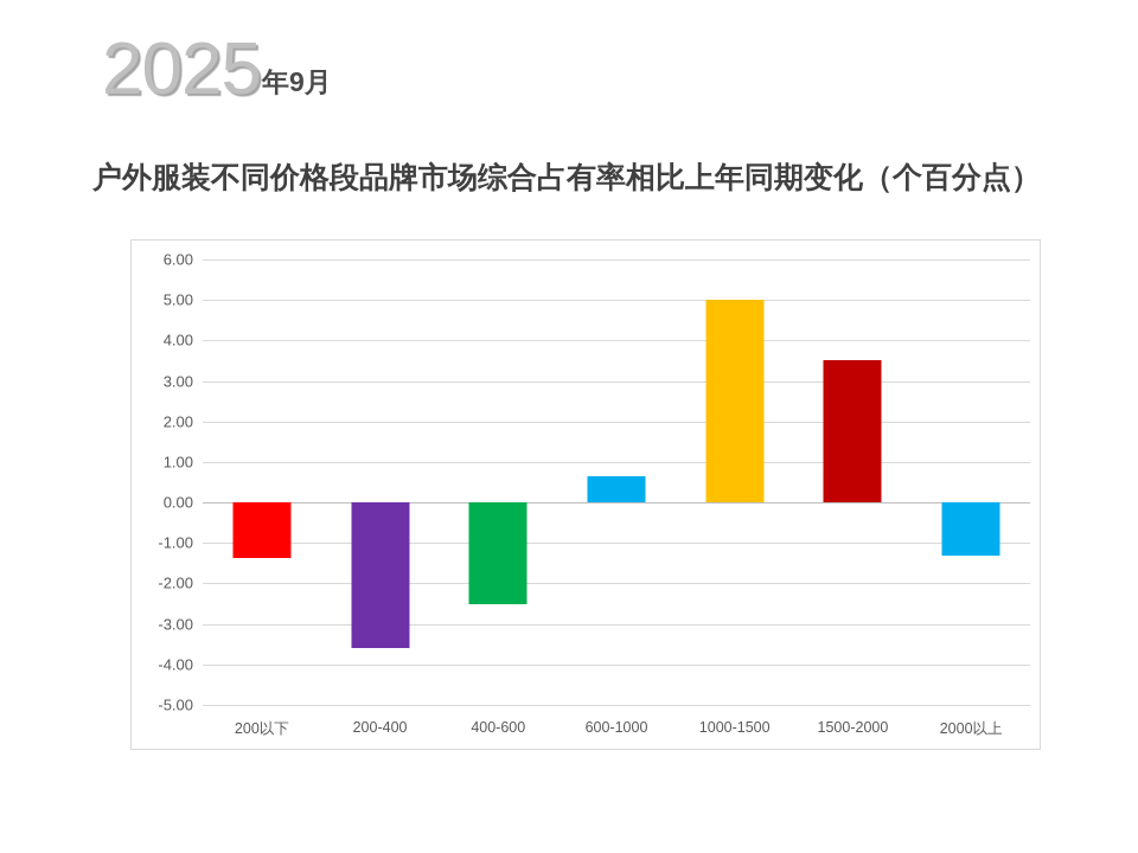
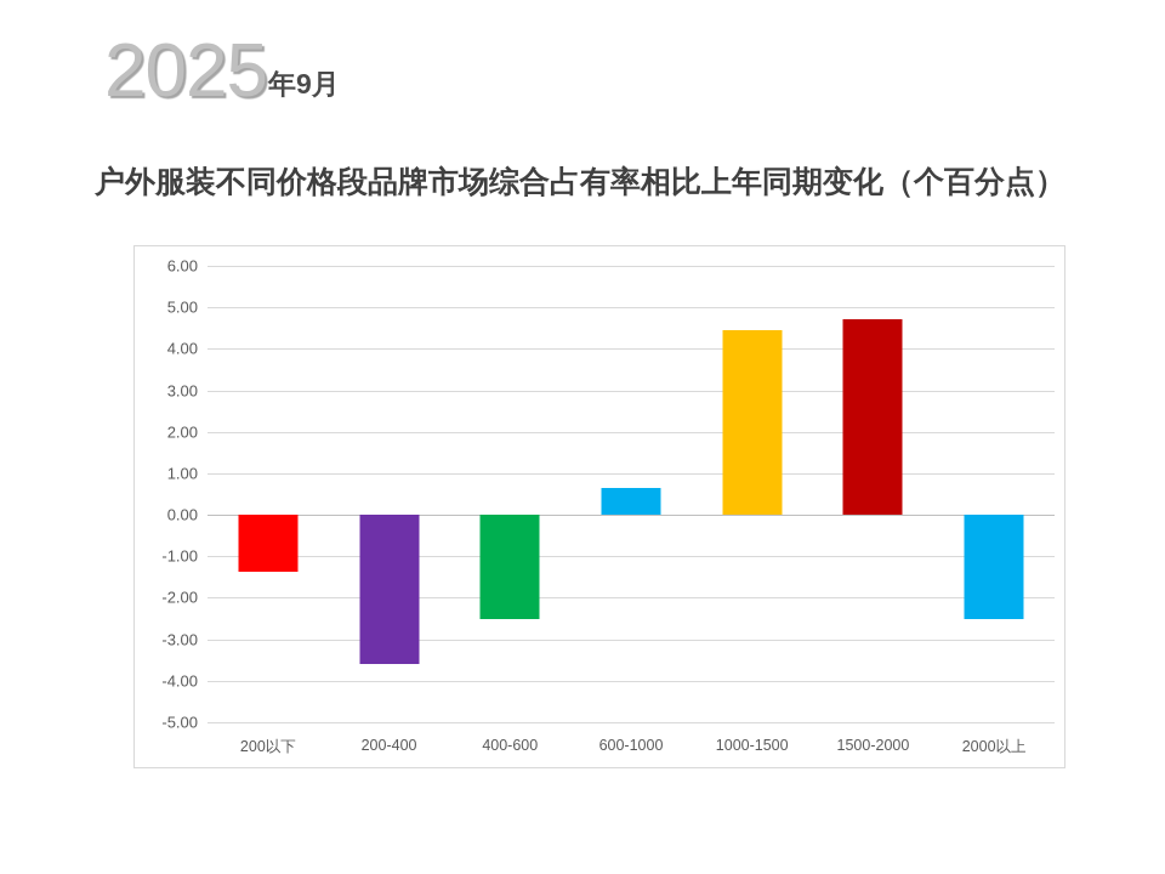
1000-1500: 5.0 -> 4.5
1500-2000: 3.5 -> 4.7
2000以上: -1.3 -> -2.5
